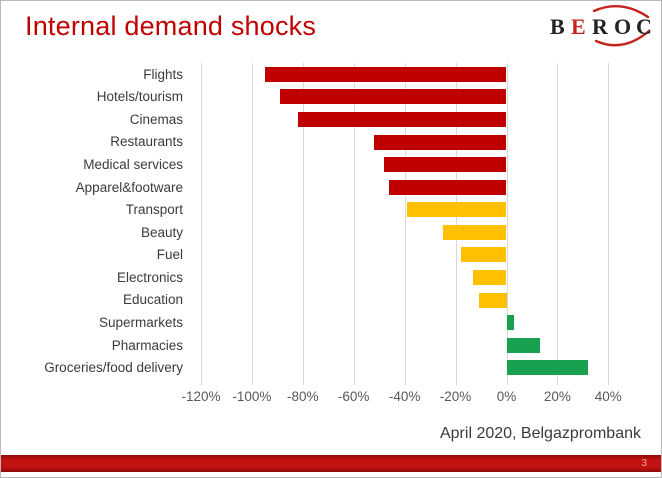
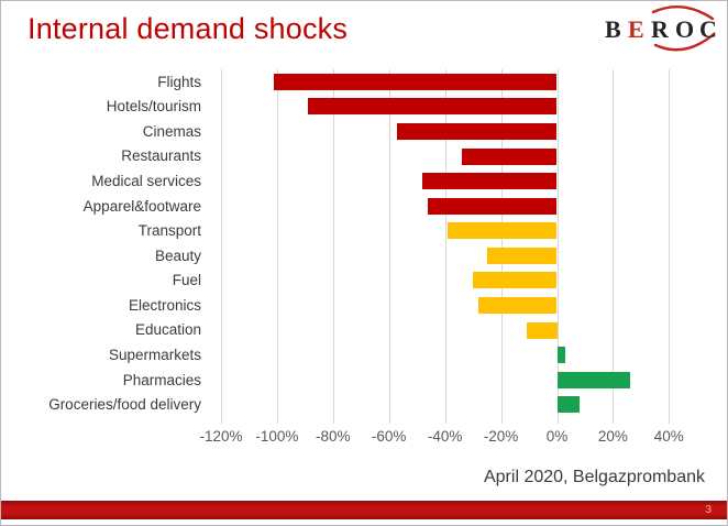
Flights: -95% -> -101%
Cinemas: -82% -> -57%
Restaurants: -52% -> -34%
Fuel: -18% -> -30%
Electronics: -13% -> -28%
Pharmacies: 13% -> 26%
Groceries/food delivery: 32% -> 8%
